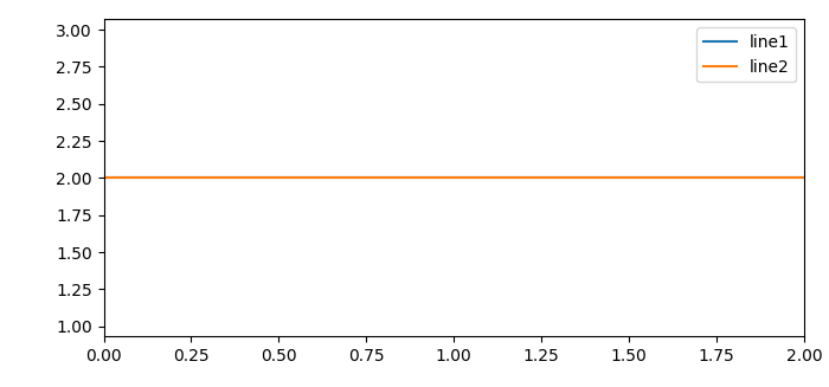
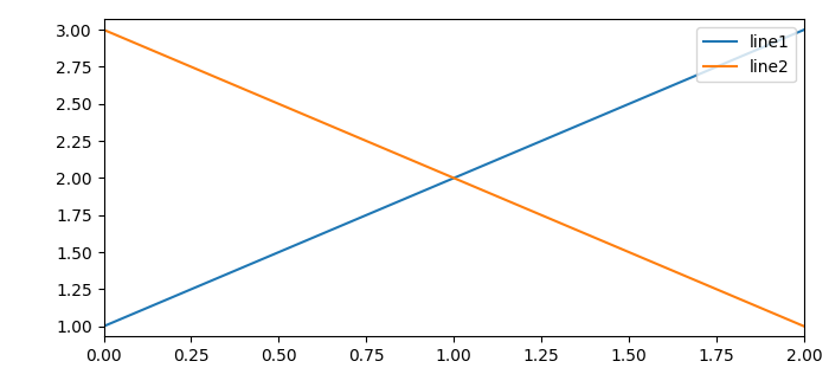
line1/0.00: 2 -> 1
line2/0.00: 2 -> 3
line1/2.00: 2 -> 3
line2/2.00: 2 -> 1
